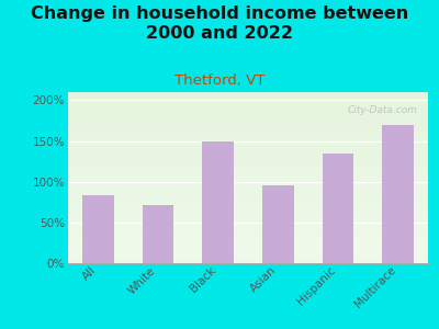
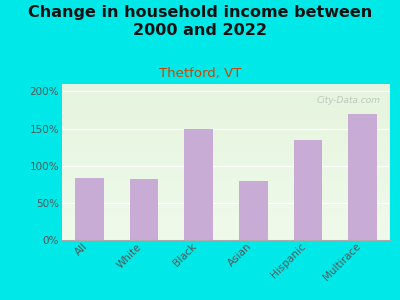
White: 72% -> 82%
Asian: 96% -> 79%
